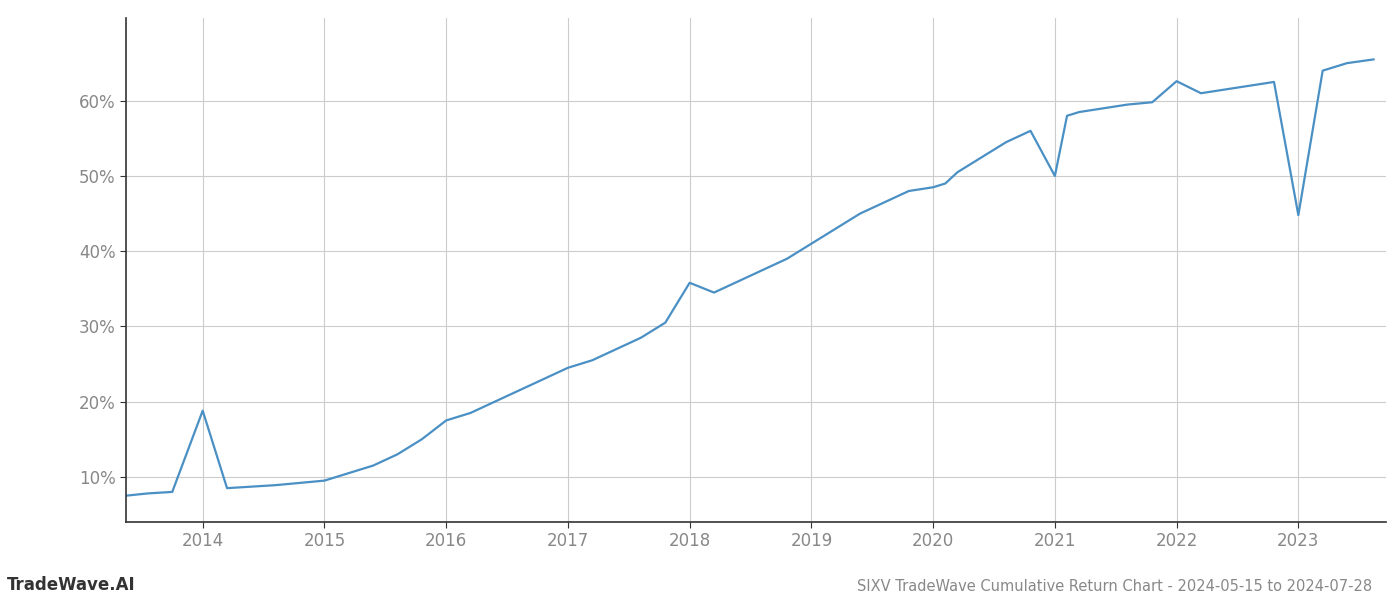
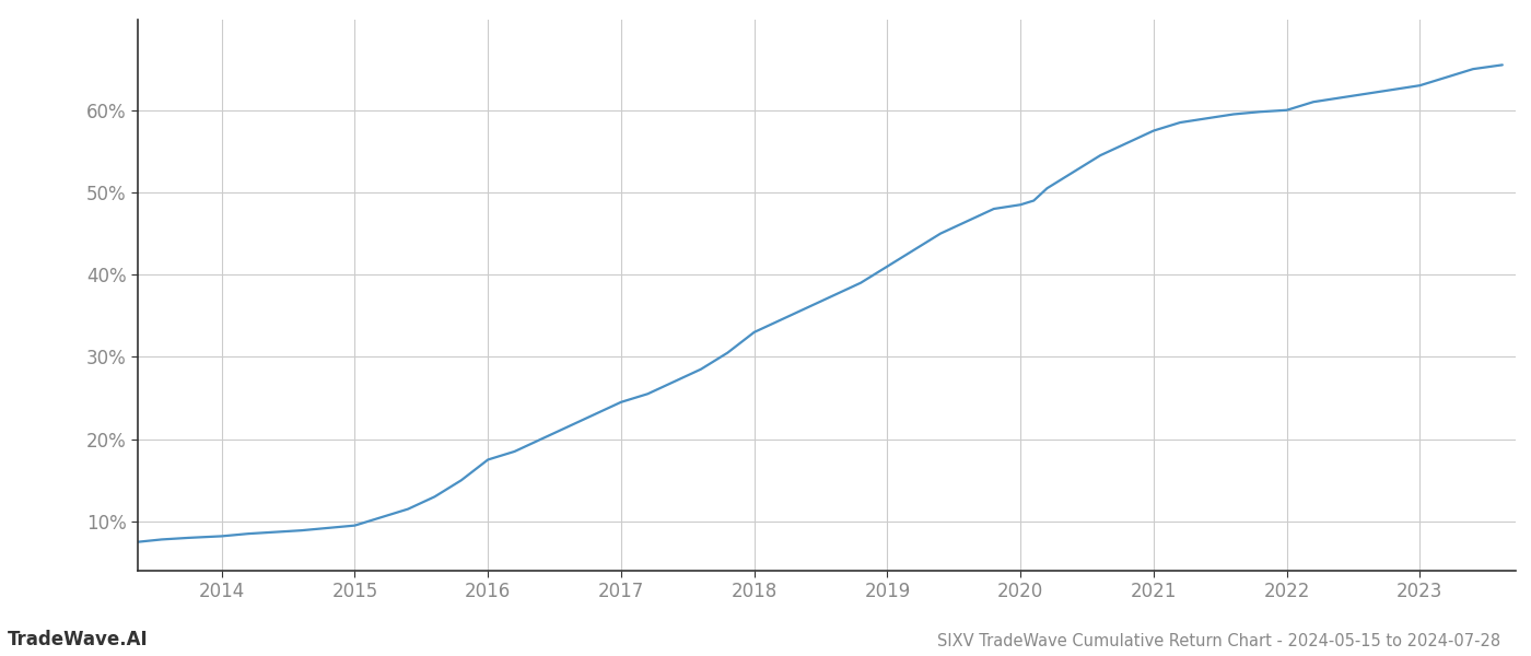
2014: 18.8% -> 8.2%
2018: 35.8% -> 33.0%
2021: 50.0% -> 57.5%
2022: 62.6% -> 60.0%
2023: 44.8% -> 63.0%
